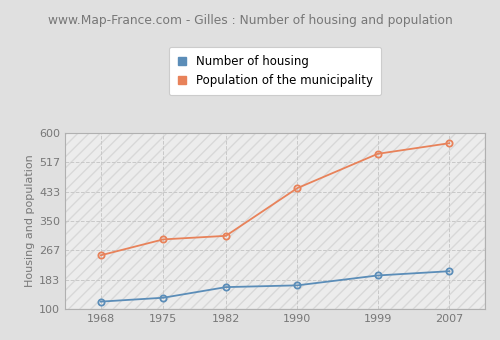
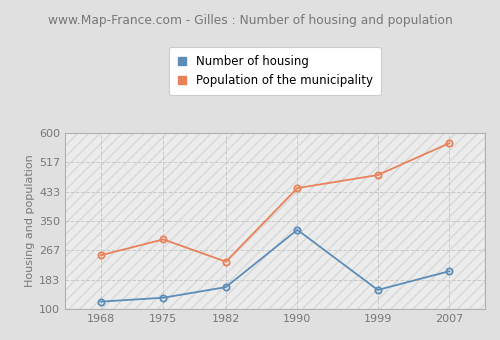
Population of the municipality/1982: 308 -> 235
Number of housing/1990: 168 -> 325
Number of housing/1999: 196 -> 155
Population of the municipality/1999: 540 -> 480
